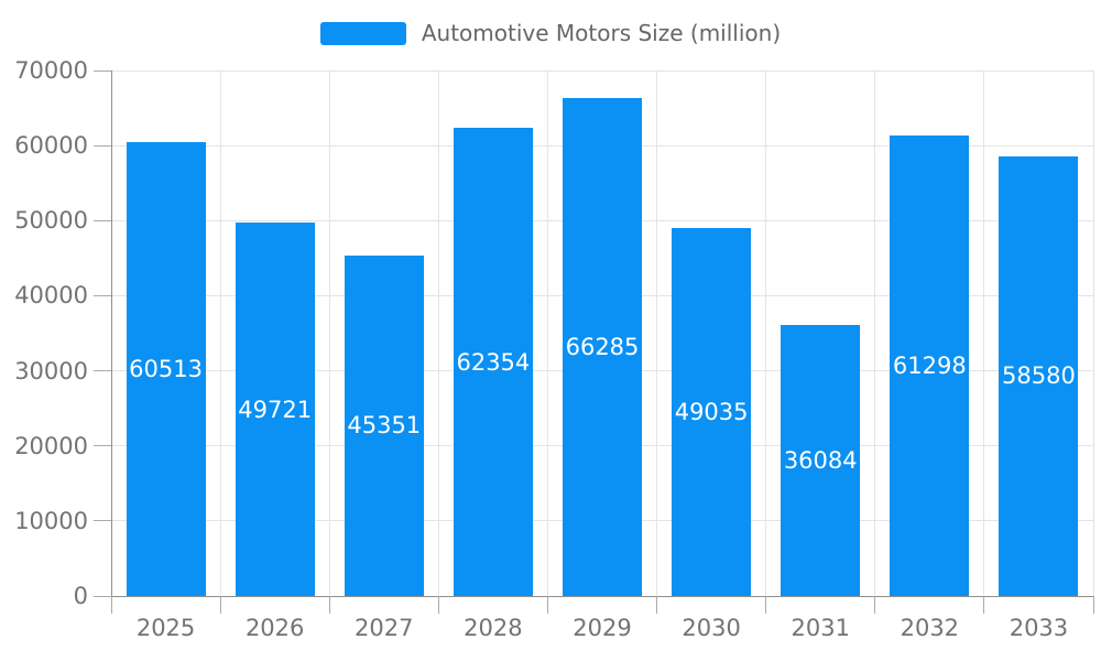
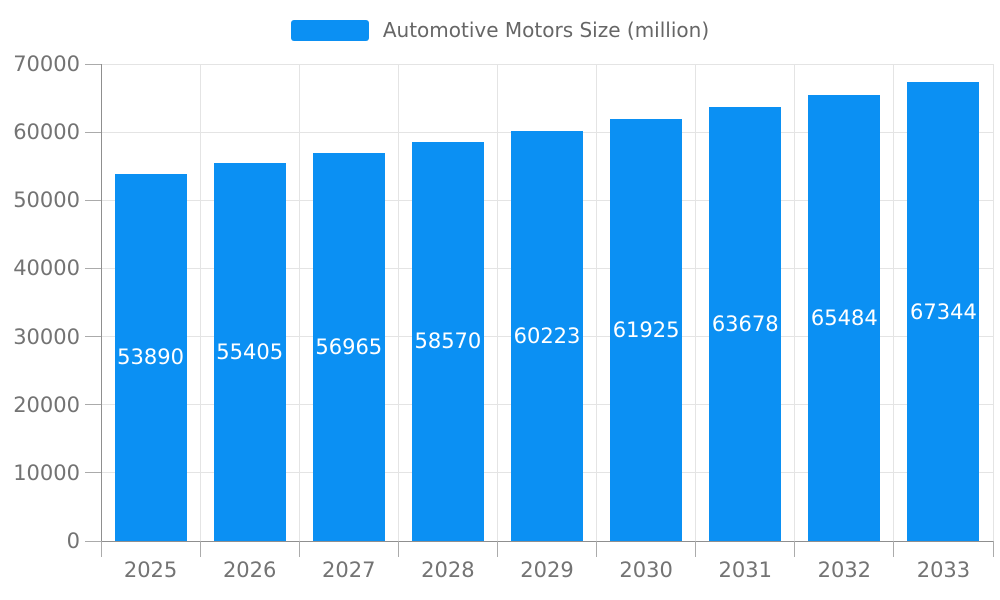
2025: 60513 -> 53890
2026: 49721 -> 55405
2027: 45351 -> 56965
2028: 62354 -> 58570
2029: 66285 -> 60223
2030: 49035 -> 61925
2031: 36084 -> 63678
2032: 61298 -> 65484
2033: 58580 -> 67344
